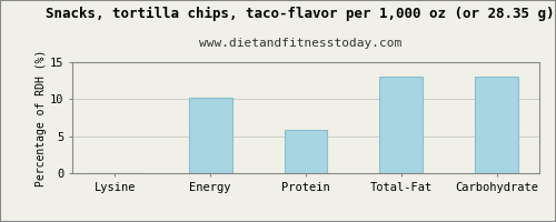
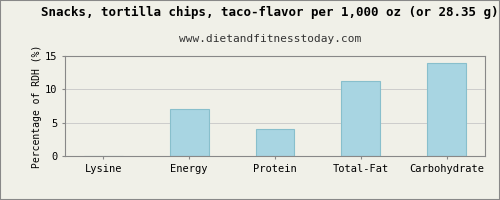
Energy: 10.2 -> 7.1
Protein: 5.8 -> 4.0
Total-Fat: 13.0 -> 11.2
Carbohydrate: 13.0 -> 13.9
